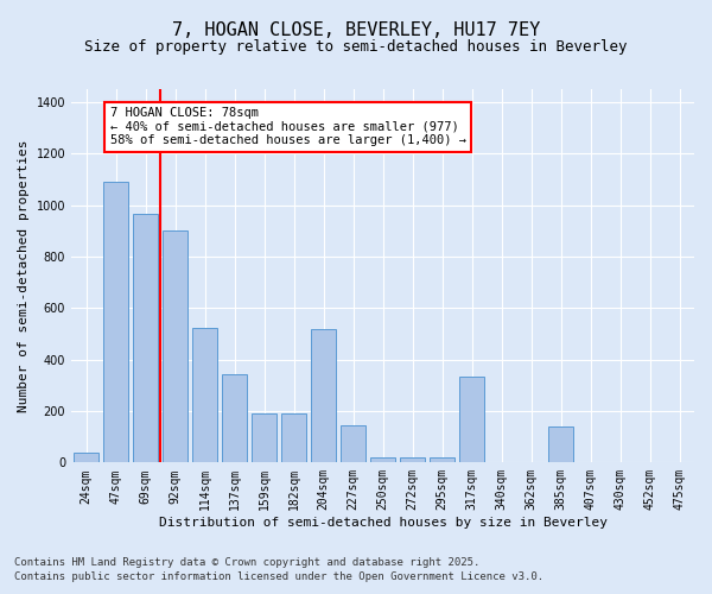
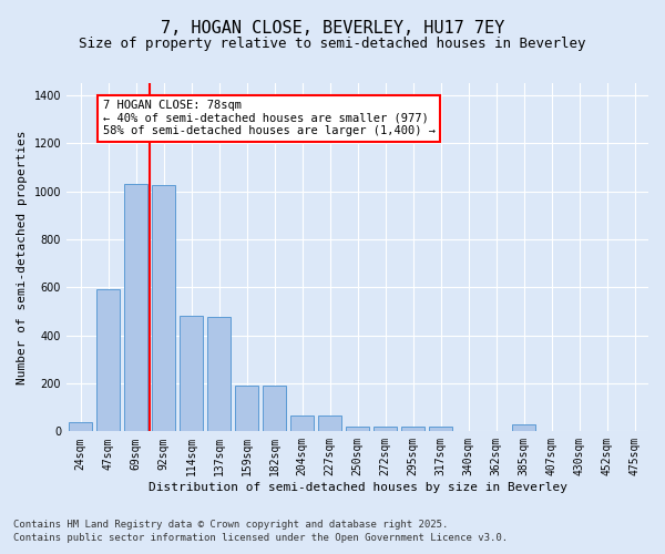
47sqm: 1090 -> 590
69sqm: 965 -> 1030
92sqm: 900 -> 1025
114sqm: 525 -> 480
137sqm: 345 -> 475
204sqm: 520 -> 65
227sqm: 145 -> 68
317sqm: 335 -> 18
385sqm: 140 -> 28
